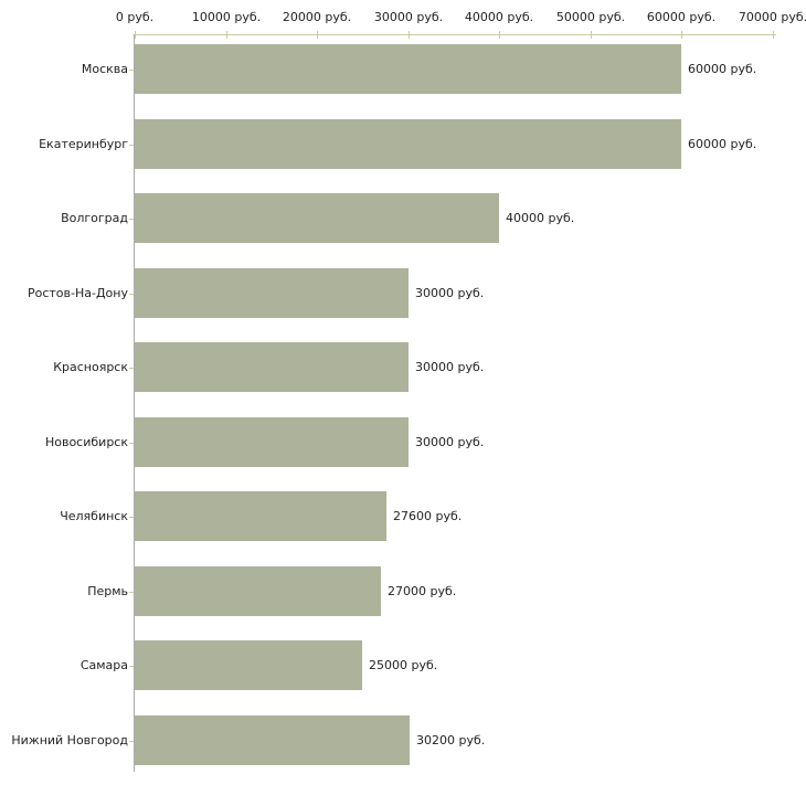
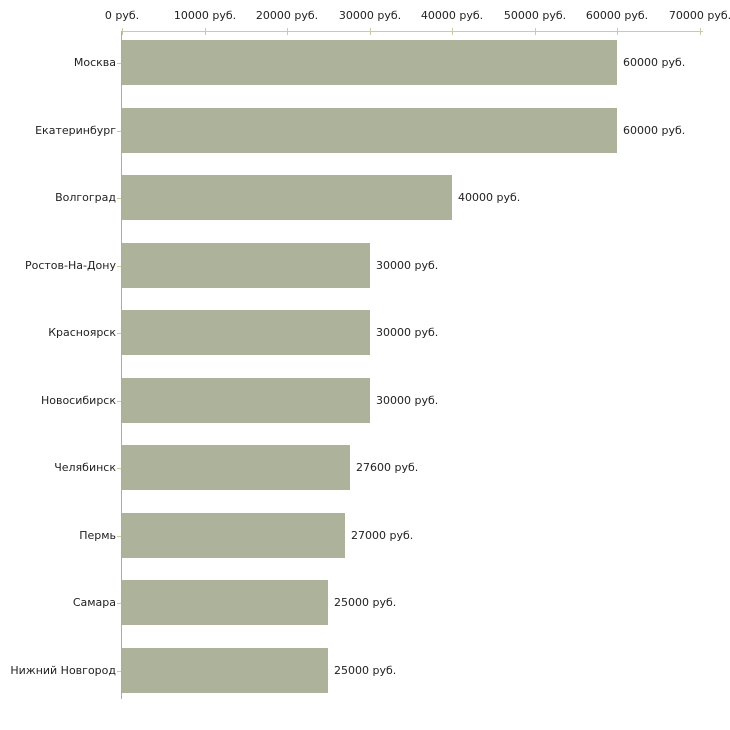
Нижний Новгород: 30200 -> 25000
